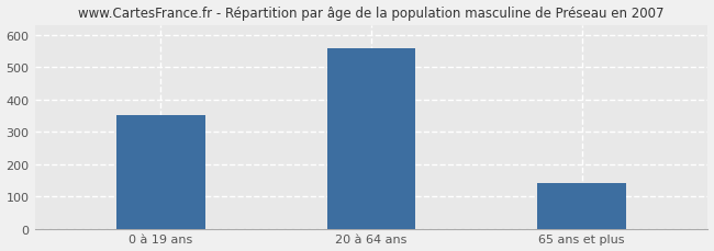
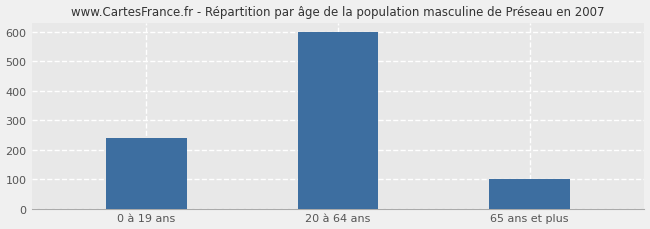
0 à 19 ans: 350 -> 240
20 à 64 ans: 560 -> 600
65 ans et plus: 140 -> 100
